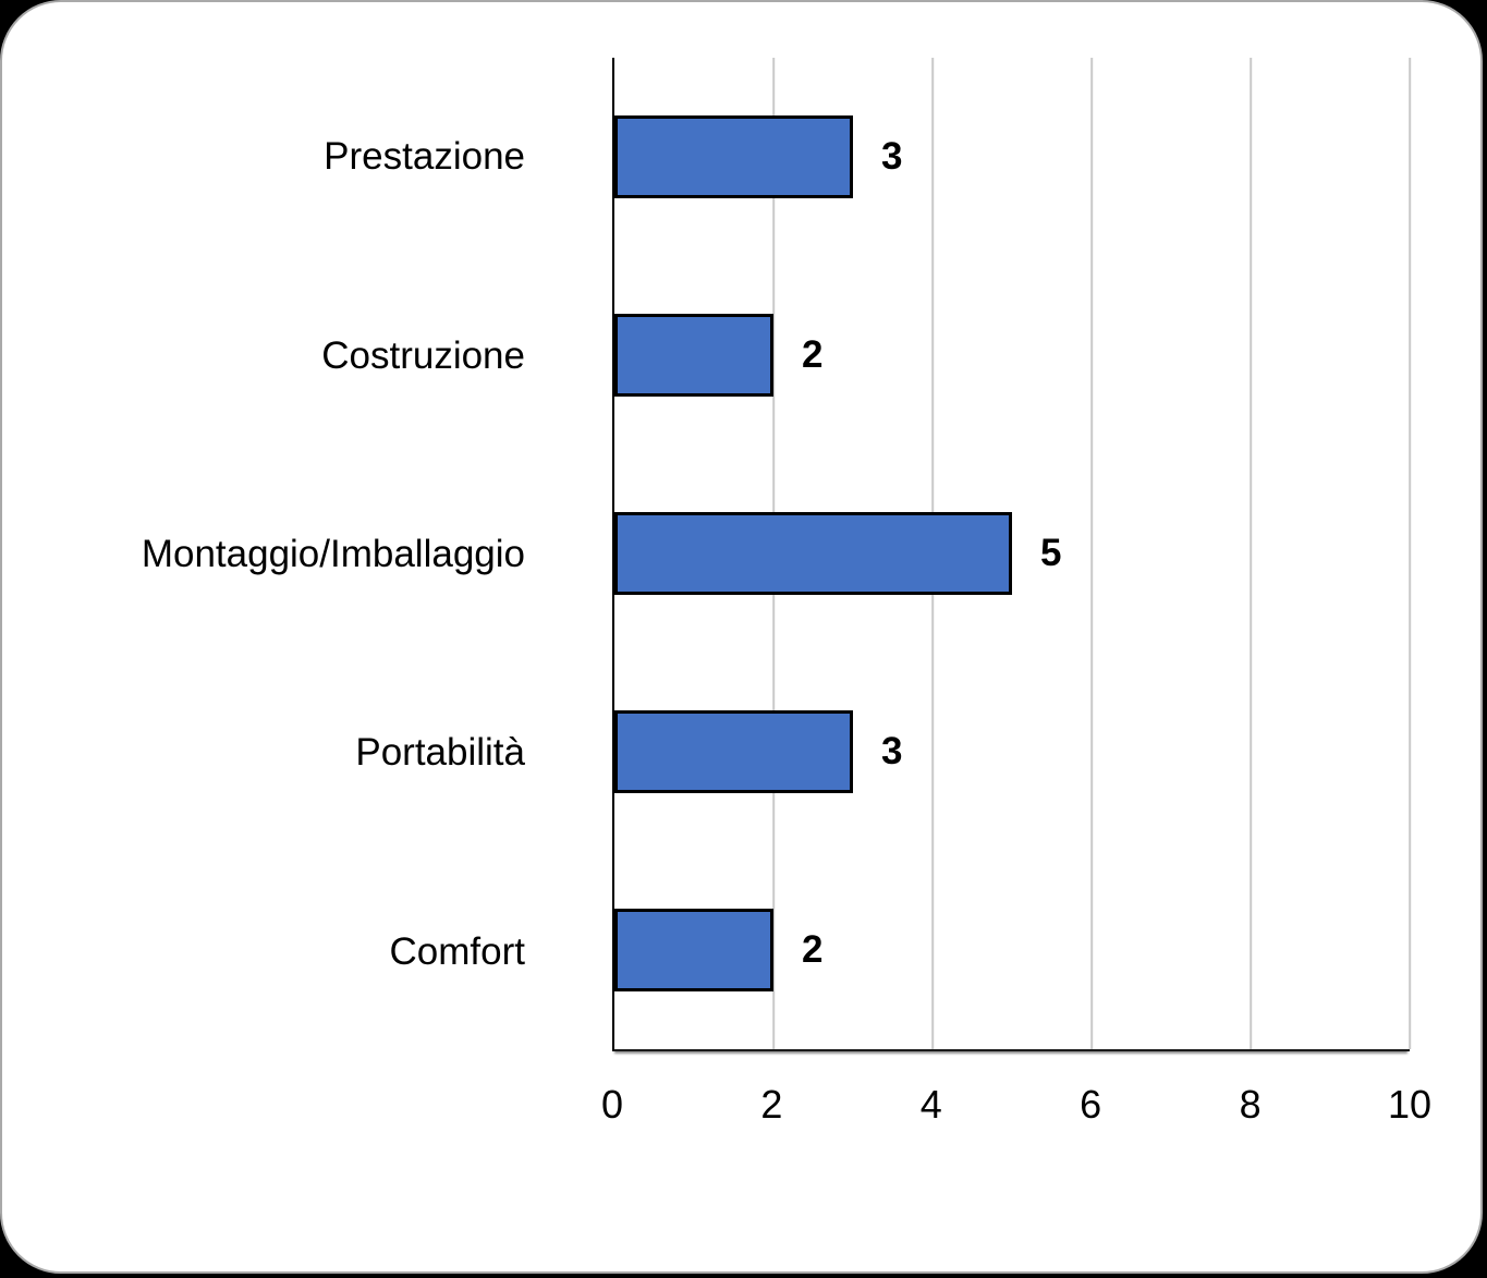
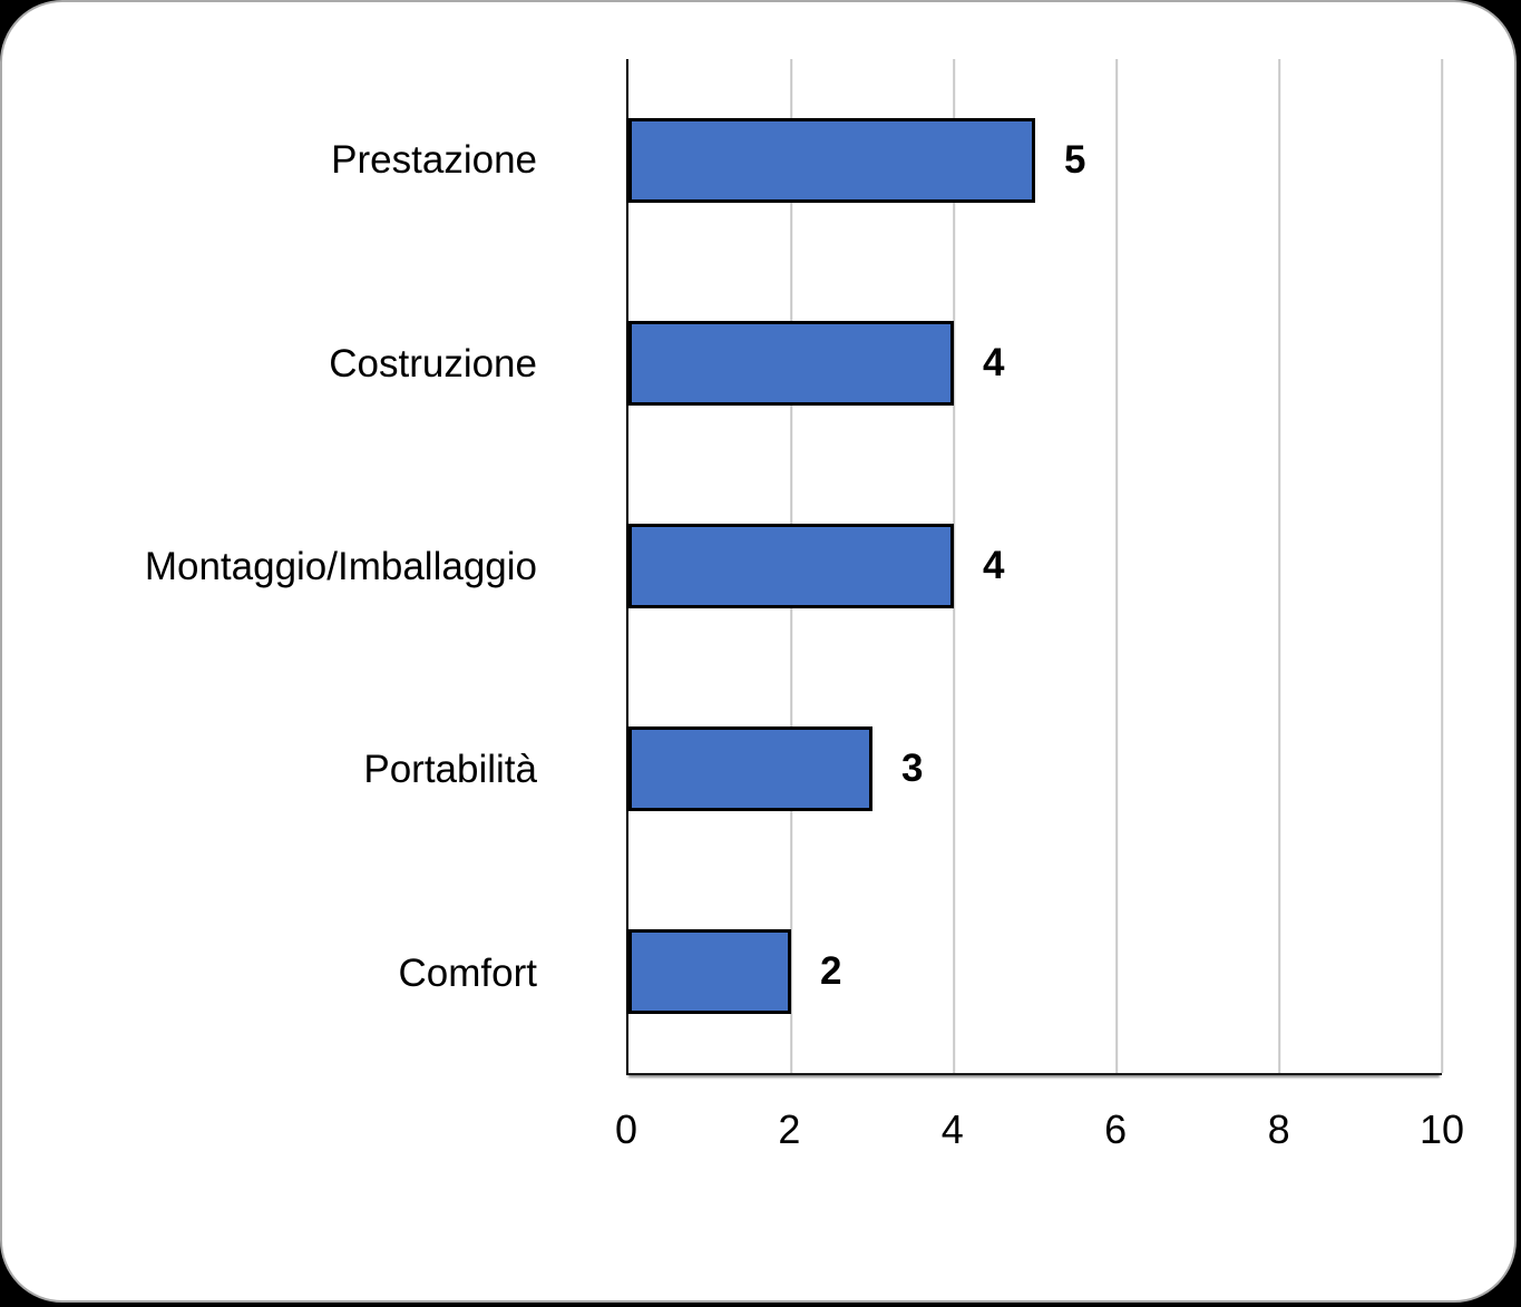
Prestazione: 3 -> 5
Costruzione: 2 -> 4
Montaggio/Imballaggio: 5 -> 4
